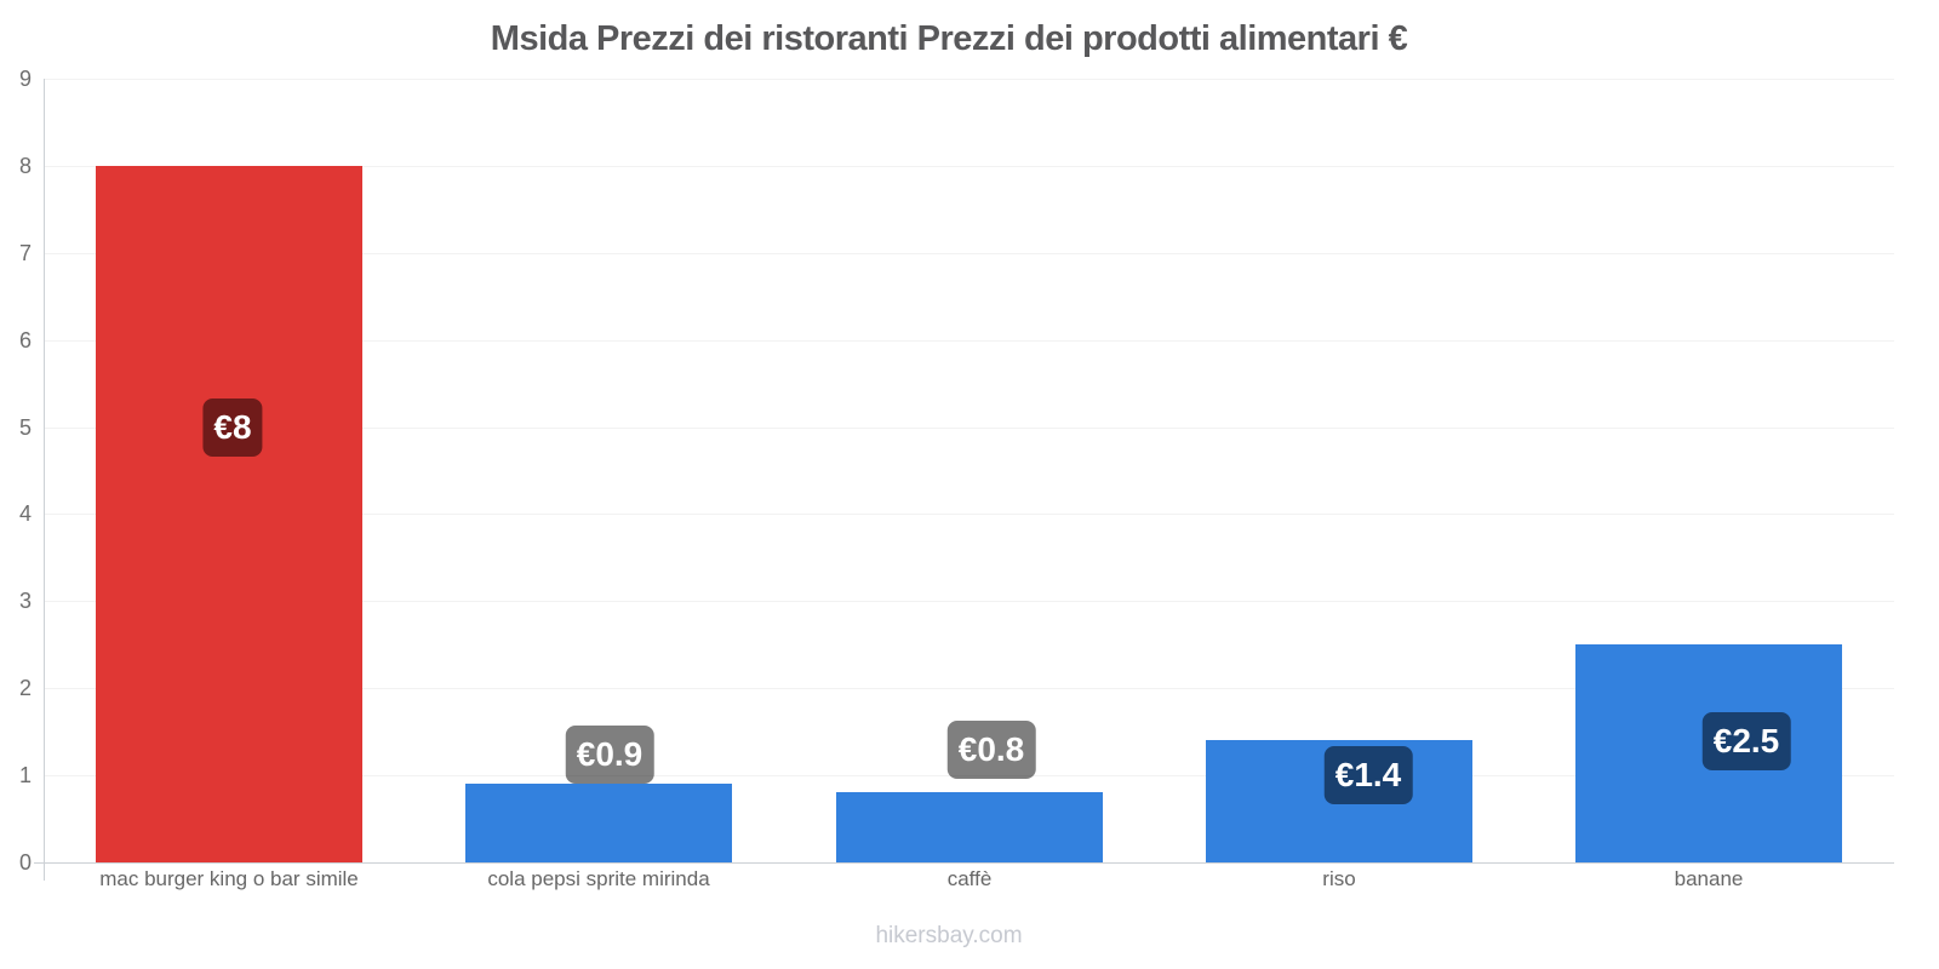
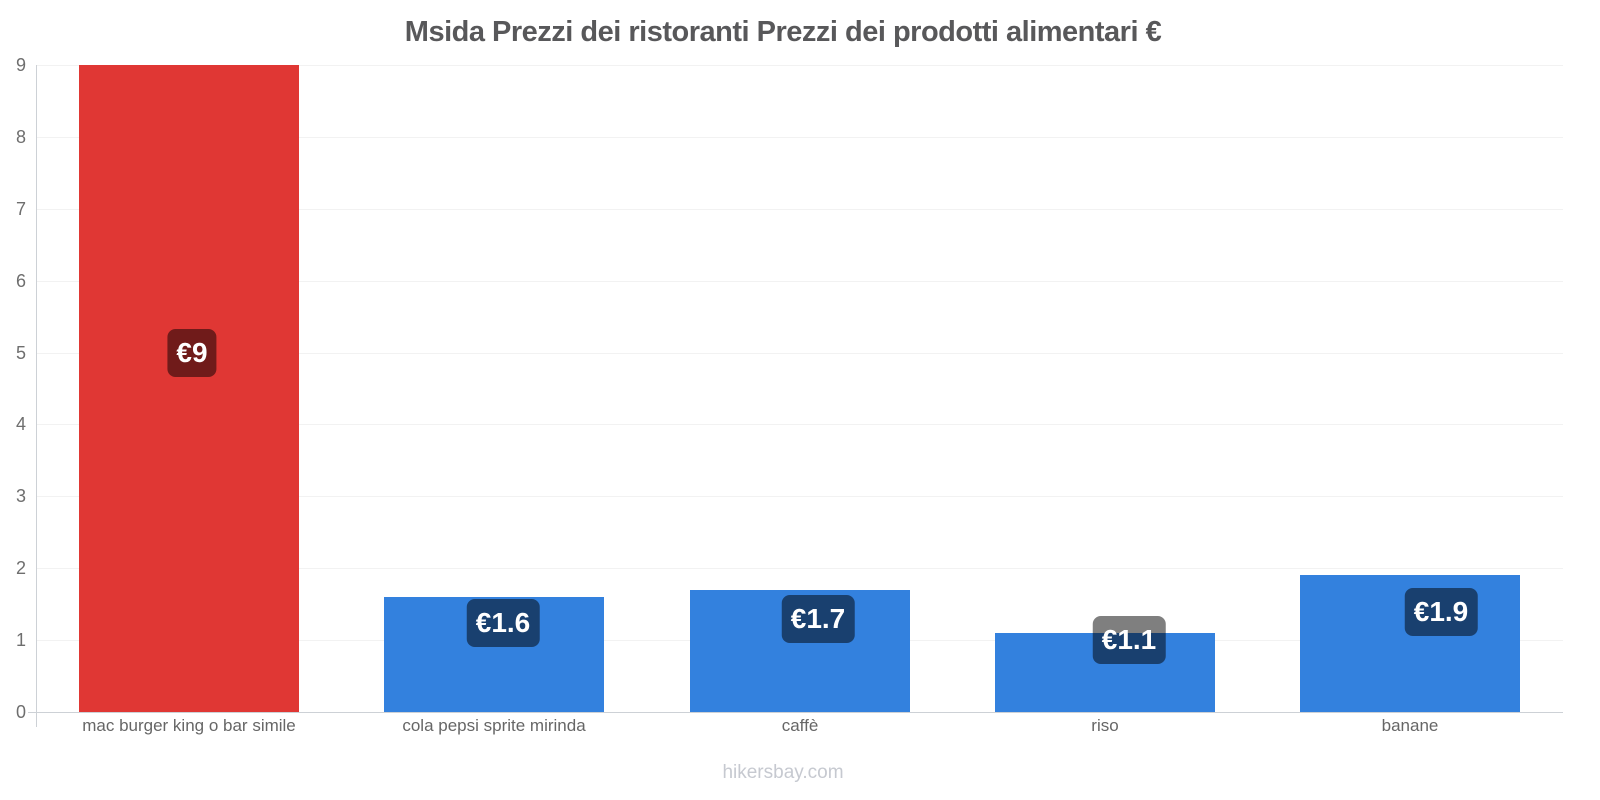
mac burger king o bar simile: €8 -> €9
cola pepsi sprite mirinda: €0.9 -> €1.6
caffè: €0.8 -> €1.7
riso: €1.4 -> €1.1
banane: €2.5 -> €1.9
